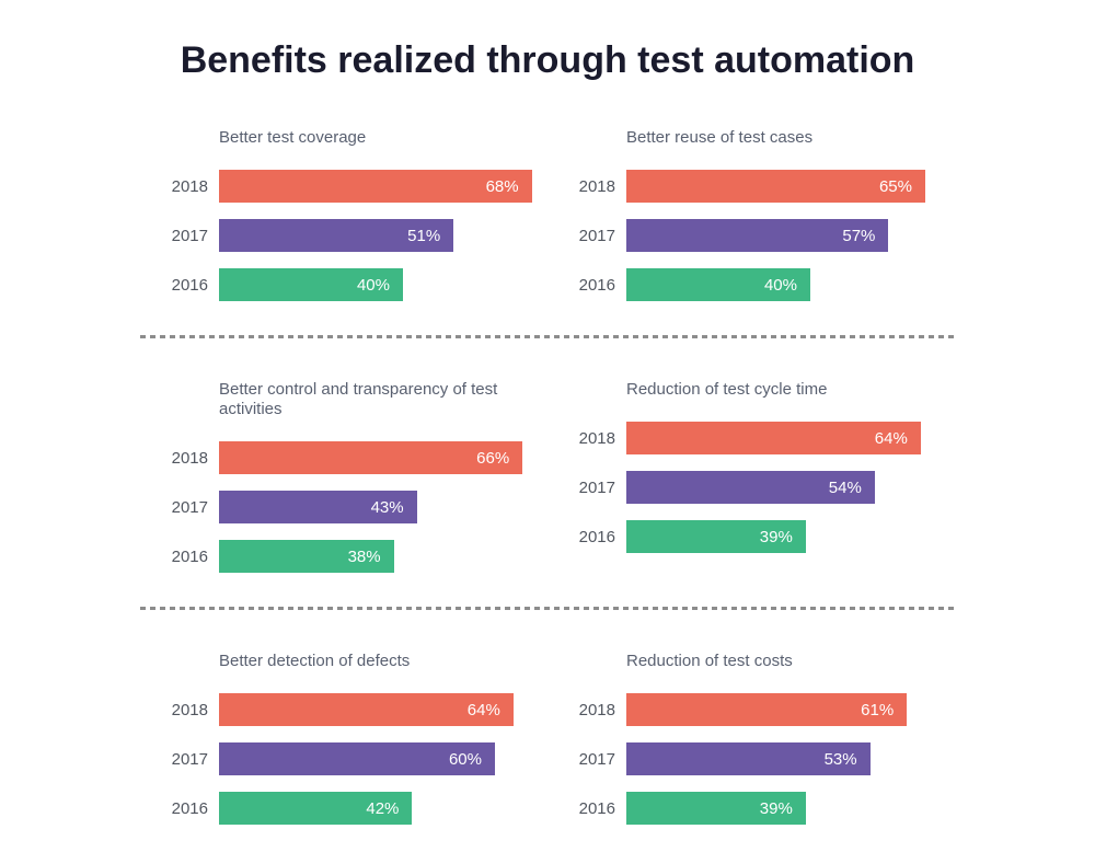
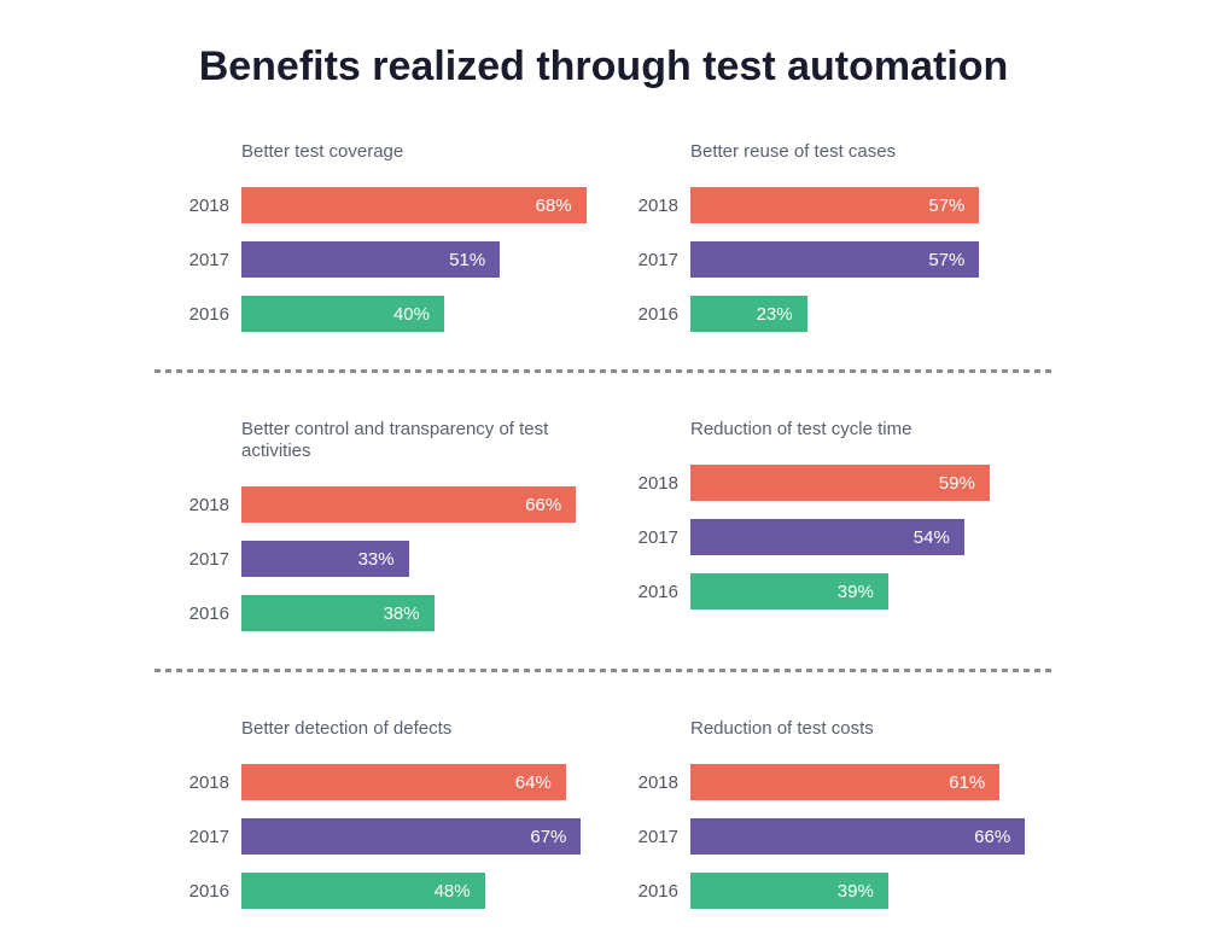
Better reuse of test cases/2018: 65% -> 57%
Better reuse of test cases/2016: 40% -> 23%
Better control and transparency of test activities/2017: 43% -> 33%
Reduction of test cycle time/2018: 64% -> 59%
Better detection of defects/2017: 60% -> 67%
Better detection of defects/2016: 42% -> 48%
Reduction of test costs/2017: 53% -> 66%
